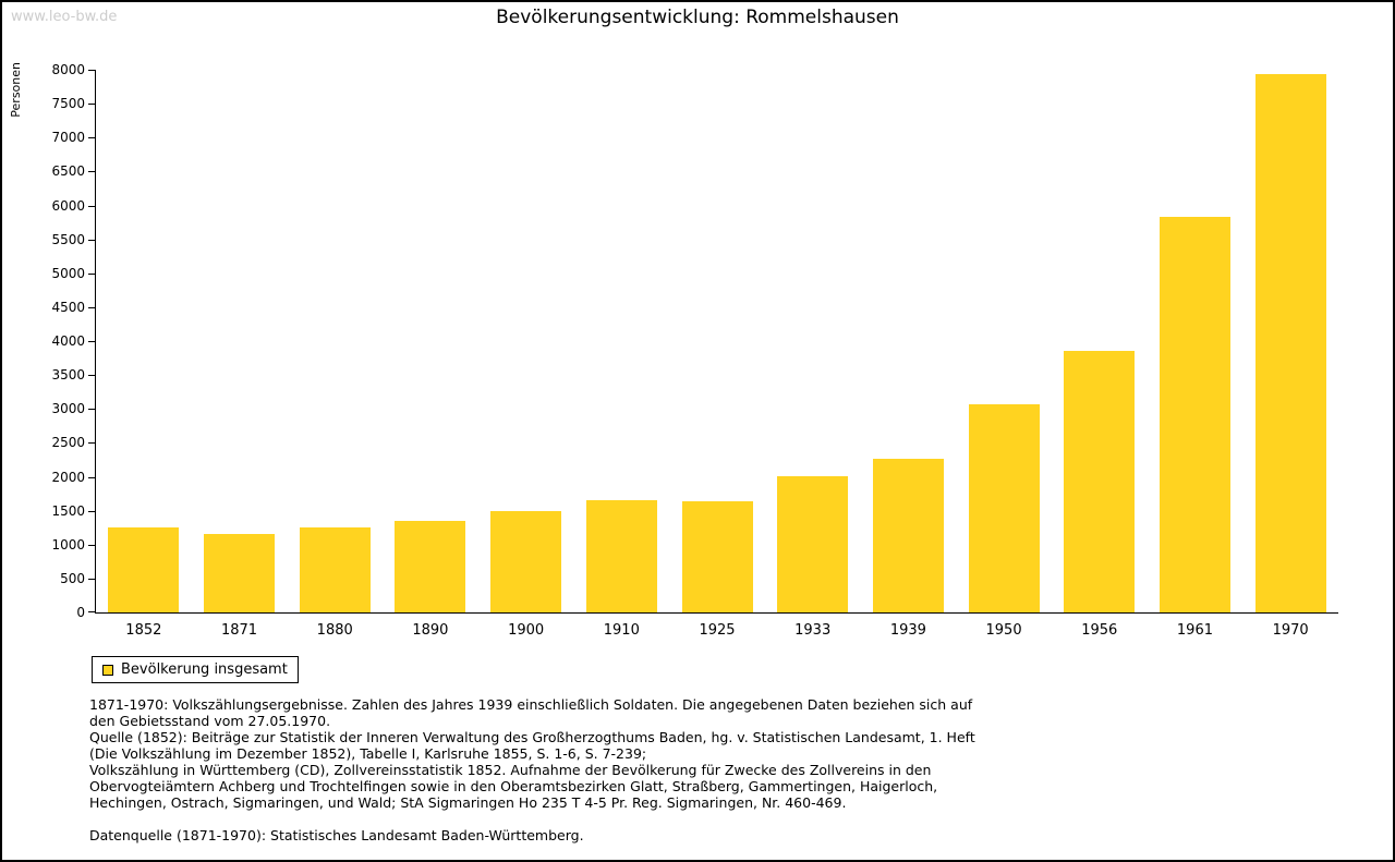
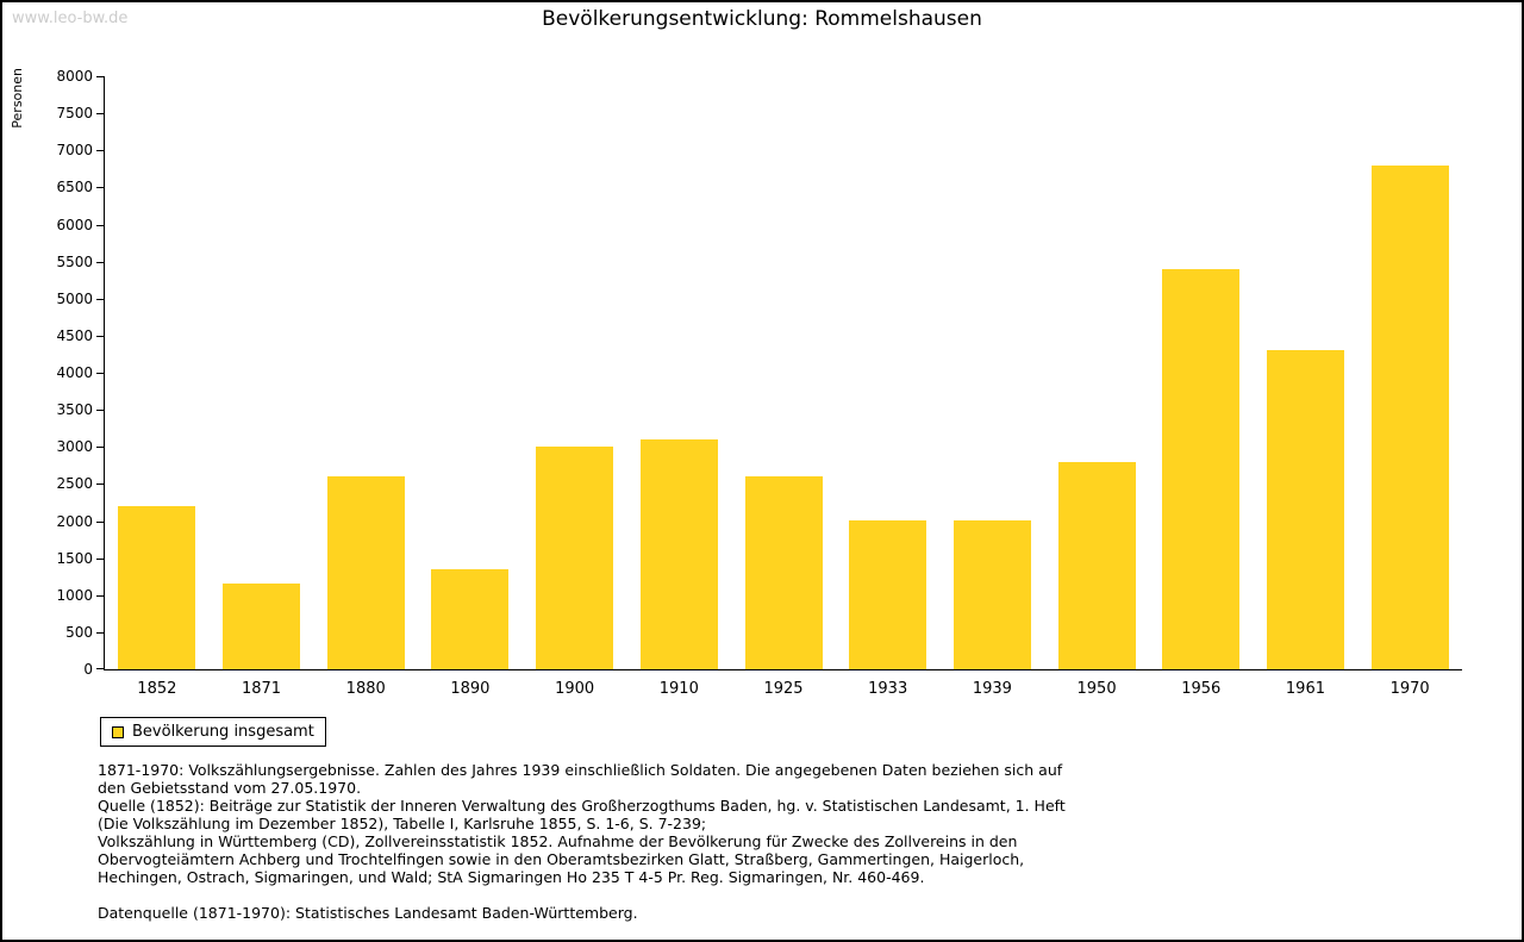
1852: 1200 -> 2200
1880: 1300 -> 2600
1900: 1500 -> 3000
1910: 1600 -> 3100
1925: 1600 -> 2600
1939: 2300 -> 2000
1950: 3100 -> 2800
1956: 3900 -> 5400
1961: 5800 -> 4300
1970: 7900 -> 6800
